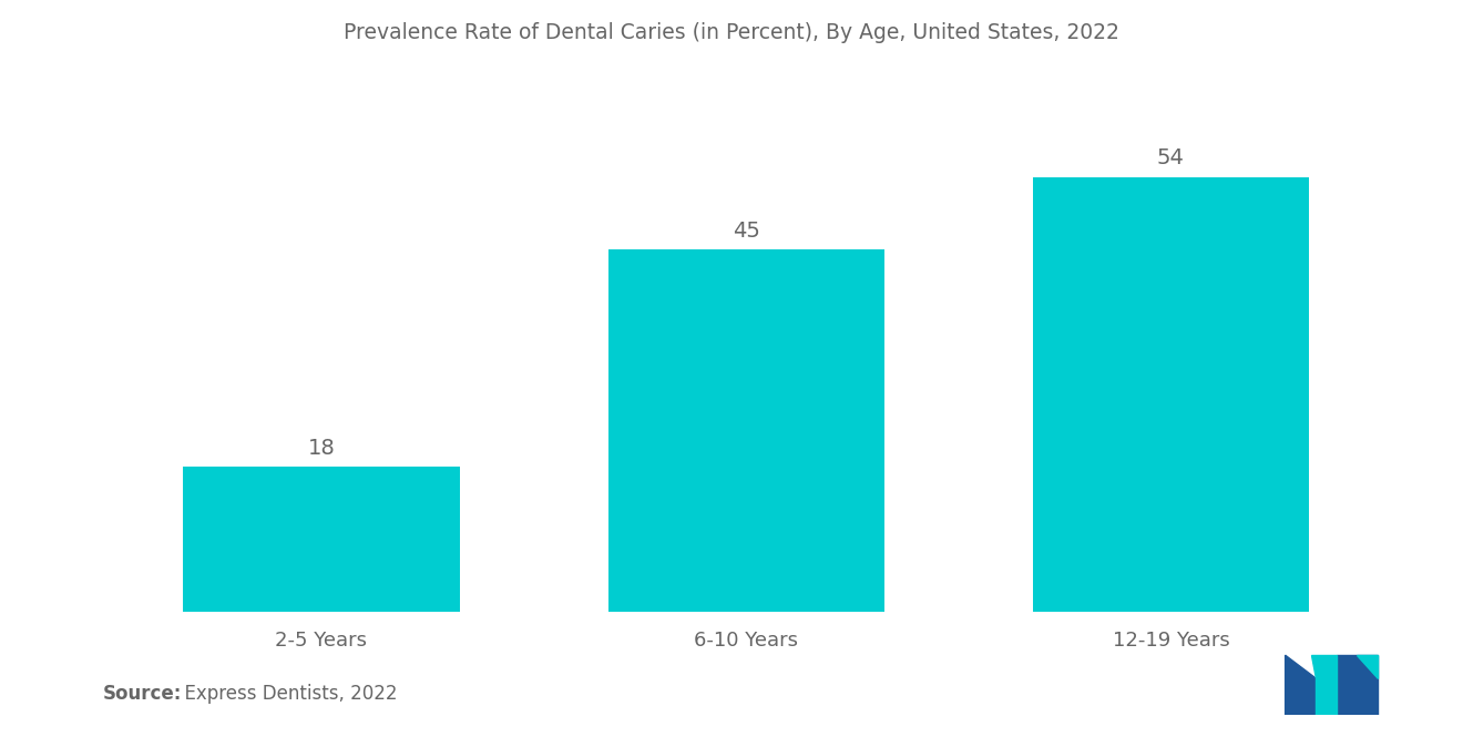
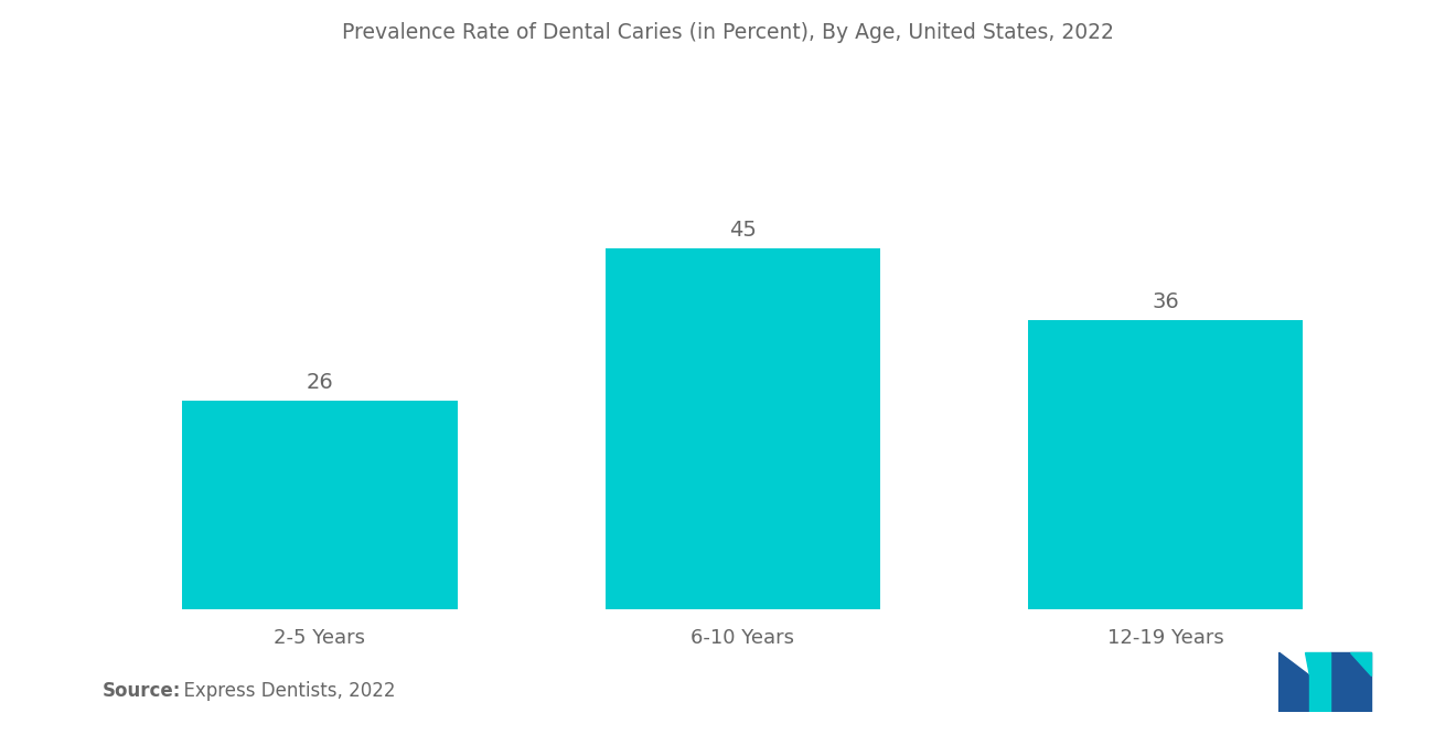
2-5 Years: 18 -> 26
12-19 Years: 54 -> 36
